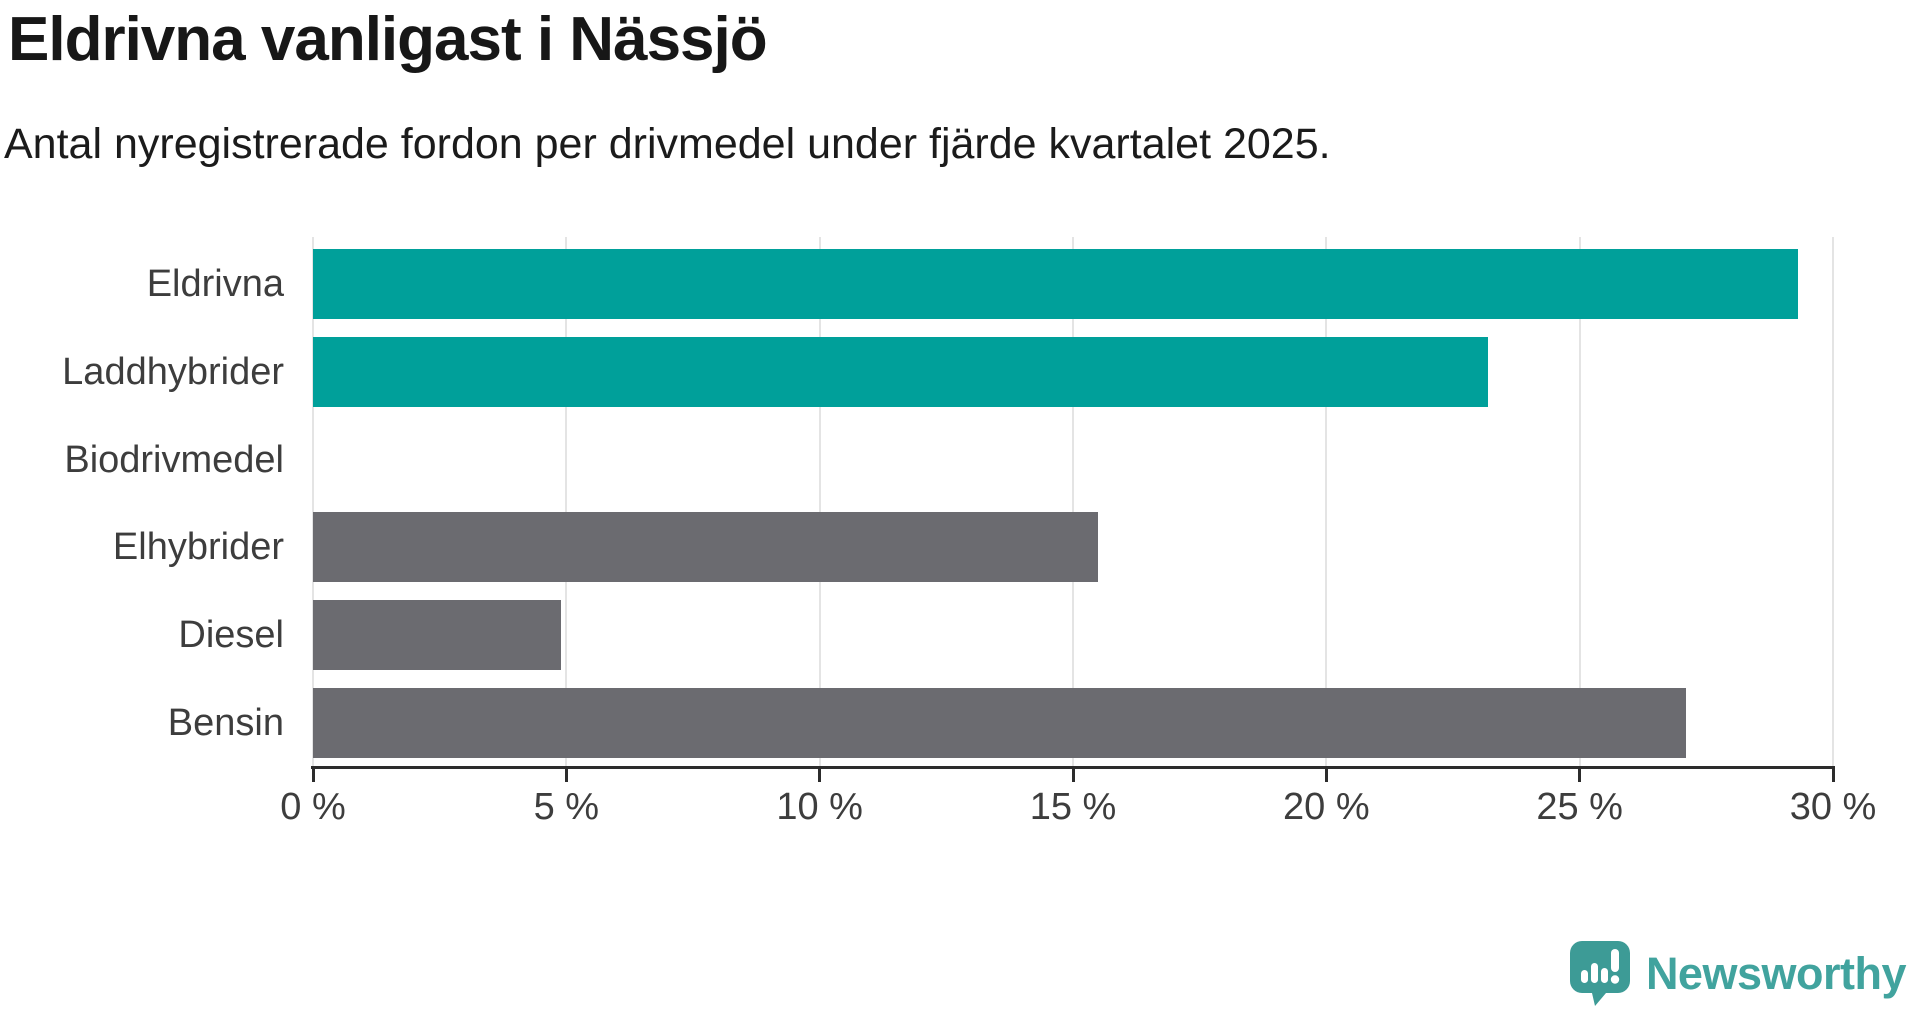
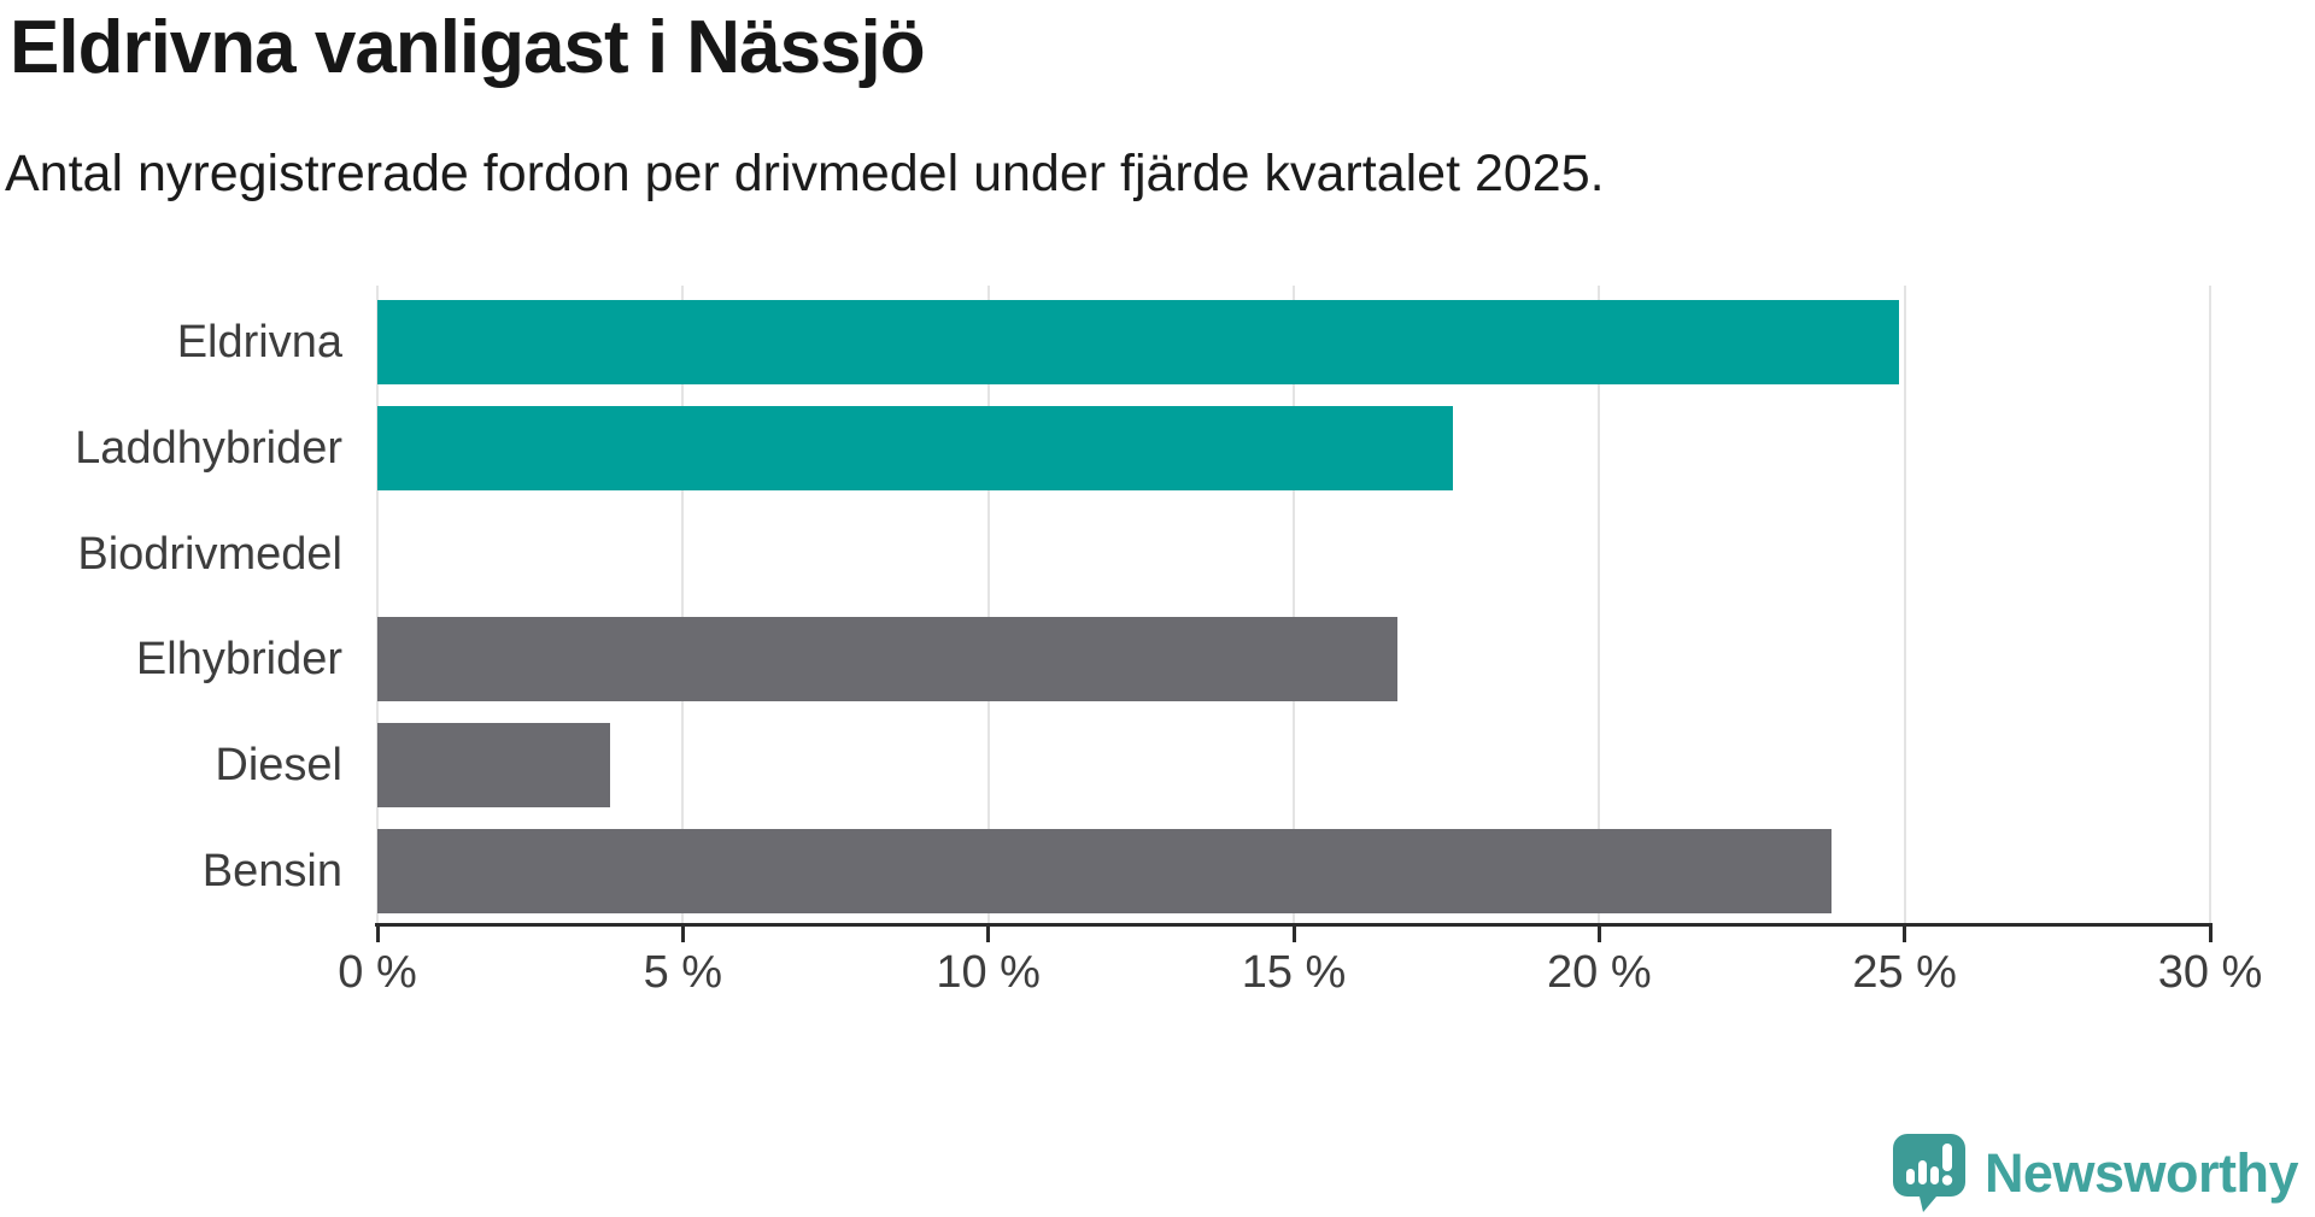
Eldrivna: 29.3% -> 24.9%
Laddhybrider: 23.2% -> 17.6%
Elhybrider: 15.5% -> 16.7%
Diesel: 4.9% -> 3.8%
Bensin: 27.1% -> 23.8%
